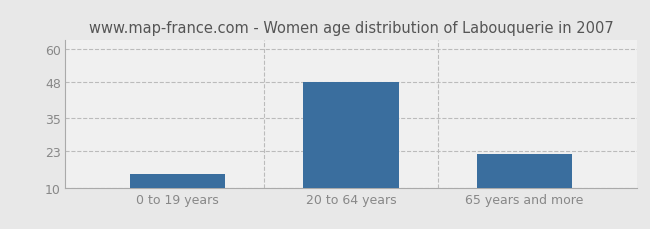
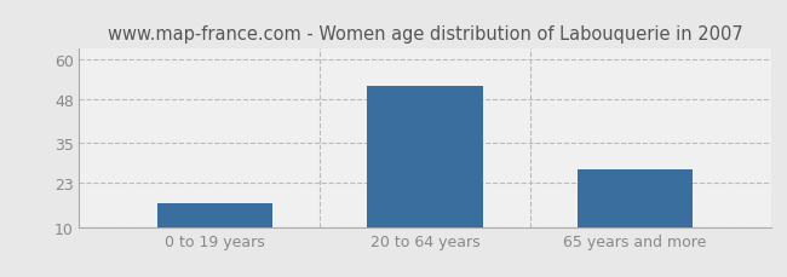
0 to 19 years: 15 -> 17
20 to 64 years: 48 -> 52
65 years and more: 22 -> 27
